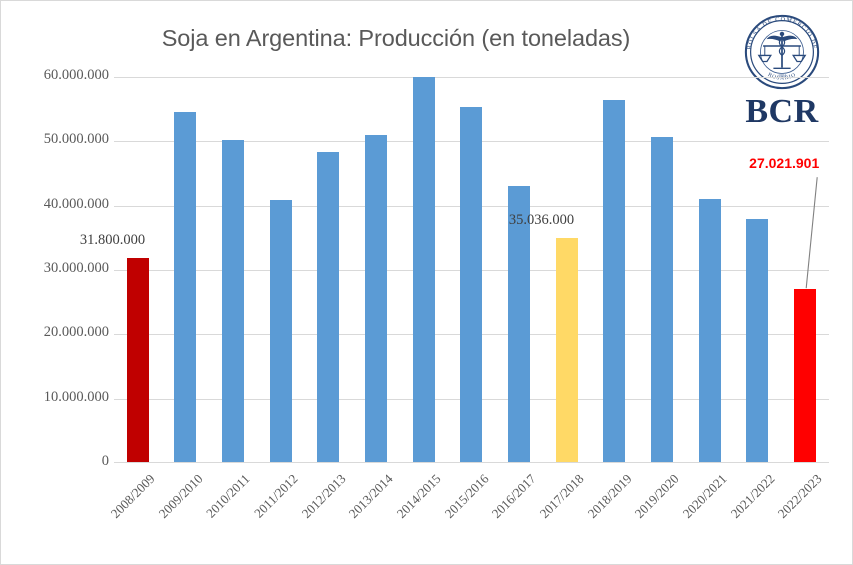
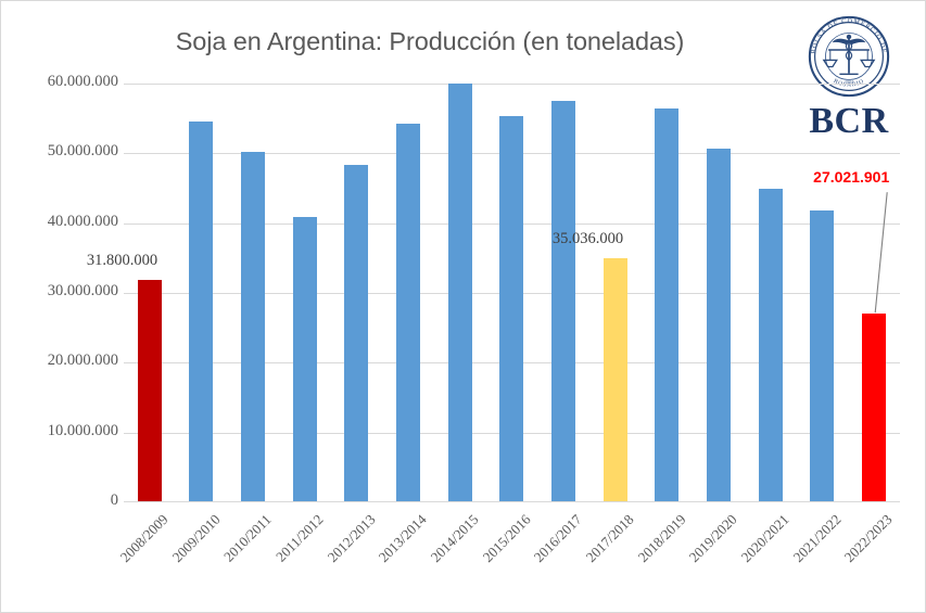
2013/2014: 51000000 -> 54000000
2016/2017: 43000000 -> 58000000
2020/2021: 41000000 -> 45000000
2021/2022: 38000000 -> 42000000
